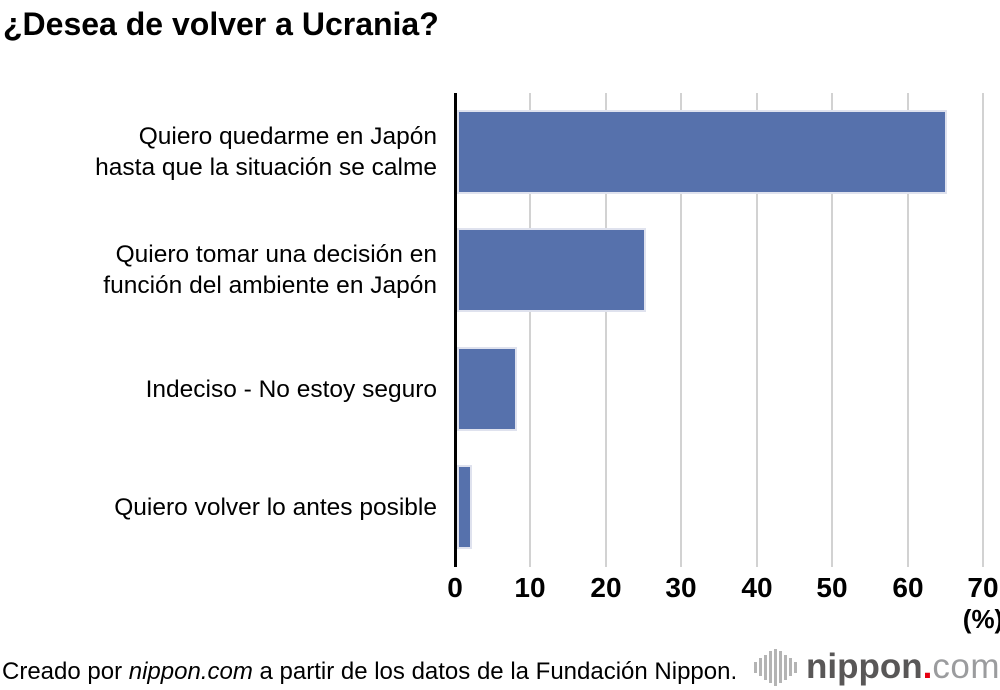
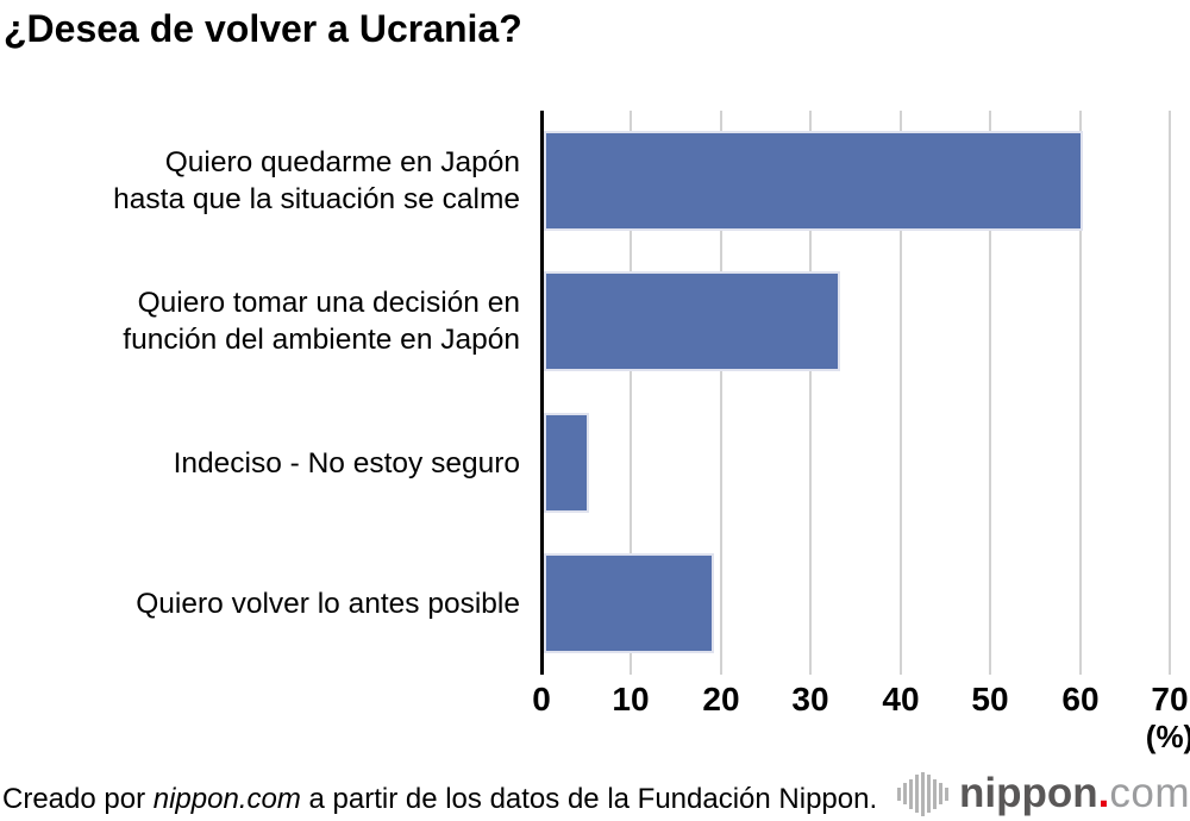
Quiero quedarme en Japón hasta que la situación se calme: 65 -> 60
Quiero tomar una decisión en función del ambiente en Japón: 25 -> 33
Indeciso - No estoy seguro: 8 -> 5
Quiero volver lo antes posible: 2 -> 19
